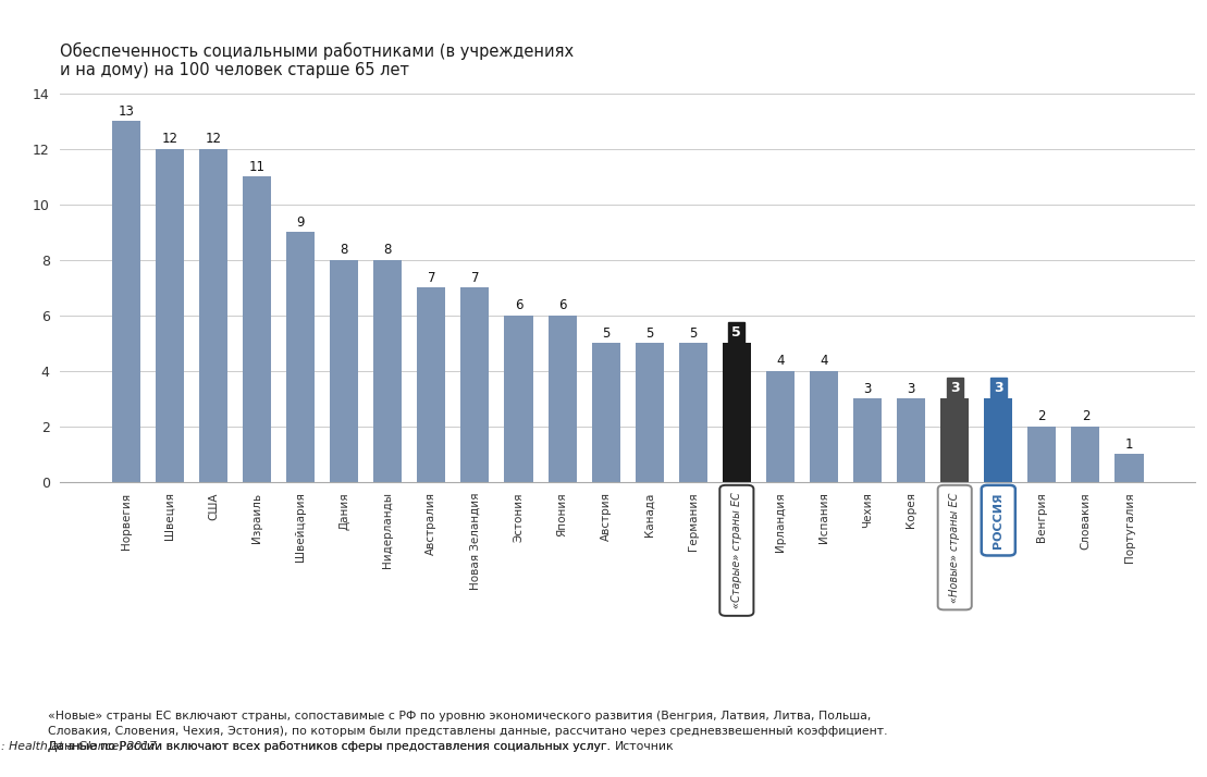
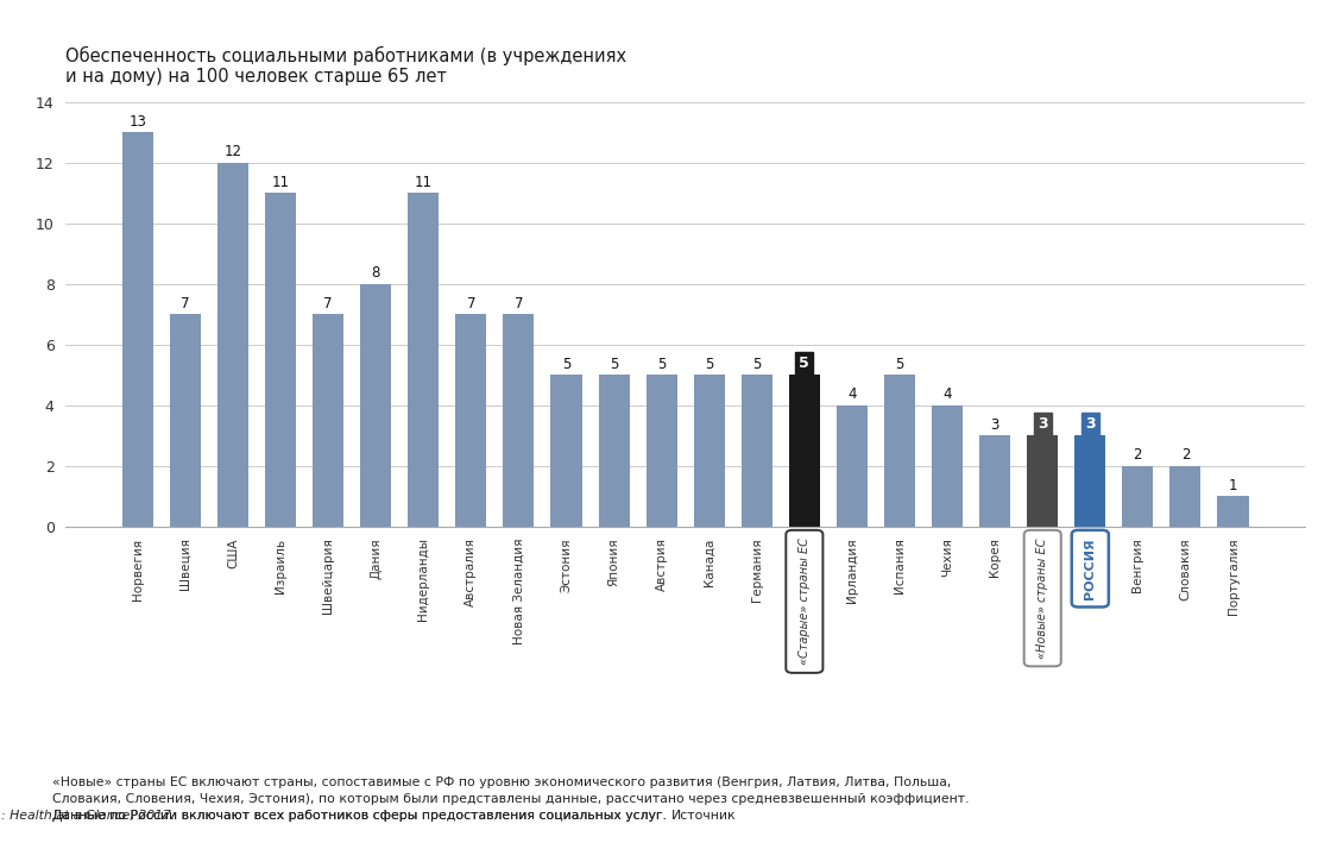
Швеция: 12 -> 7
Швейцария: 9 -> 7
Нидерланды: 8 -> 11
Эстония: 6 -> 5
Япония: 6 -> 5
Испания: 4 -> 5
Чехия: 3 -> 4
